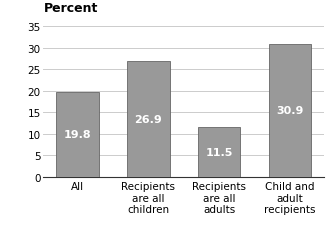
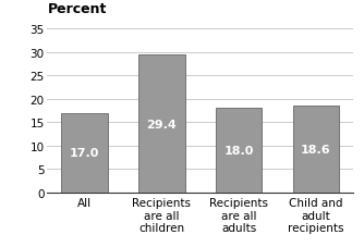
All: 19.8 -> 17.0
Recipients are all children: 26.9 -> 29.4
Recipients are all adults: 11.5 -> 18.0
Child and adult recipients: 30.9 -> 18.6
